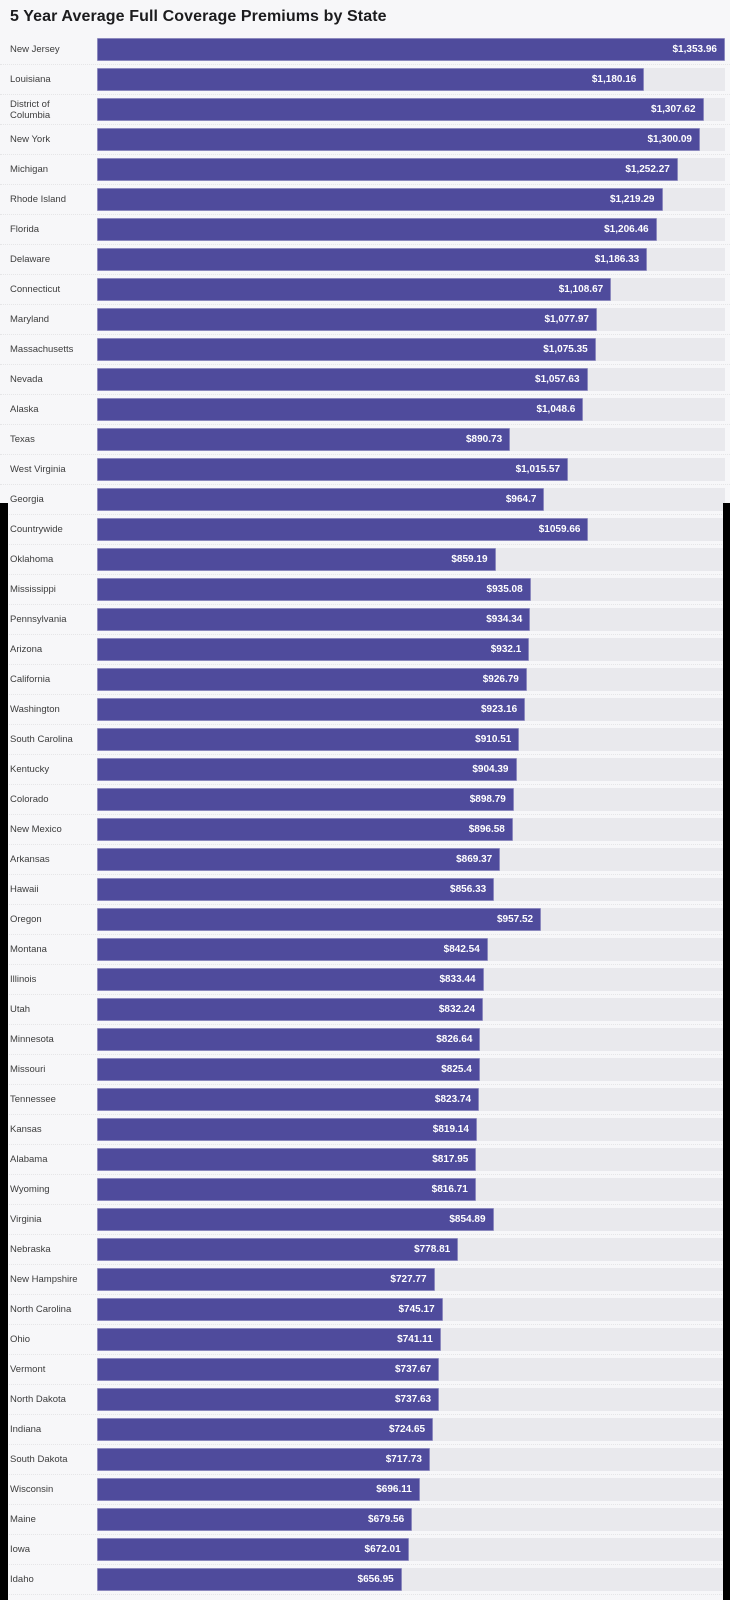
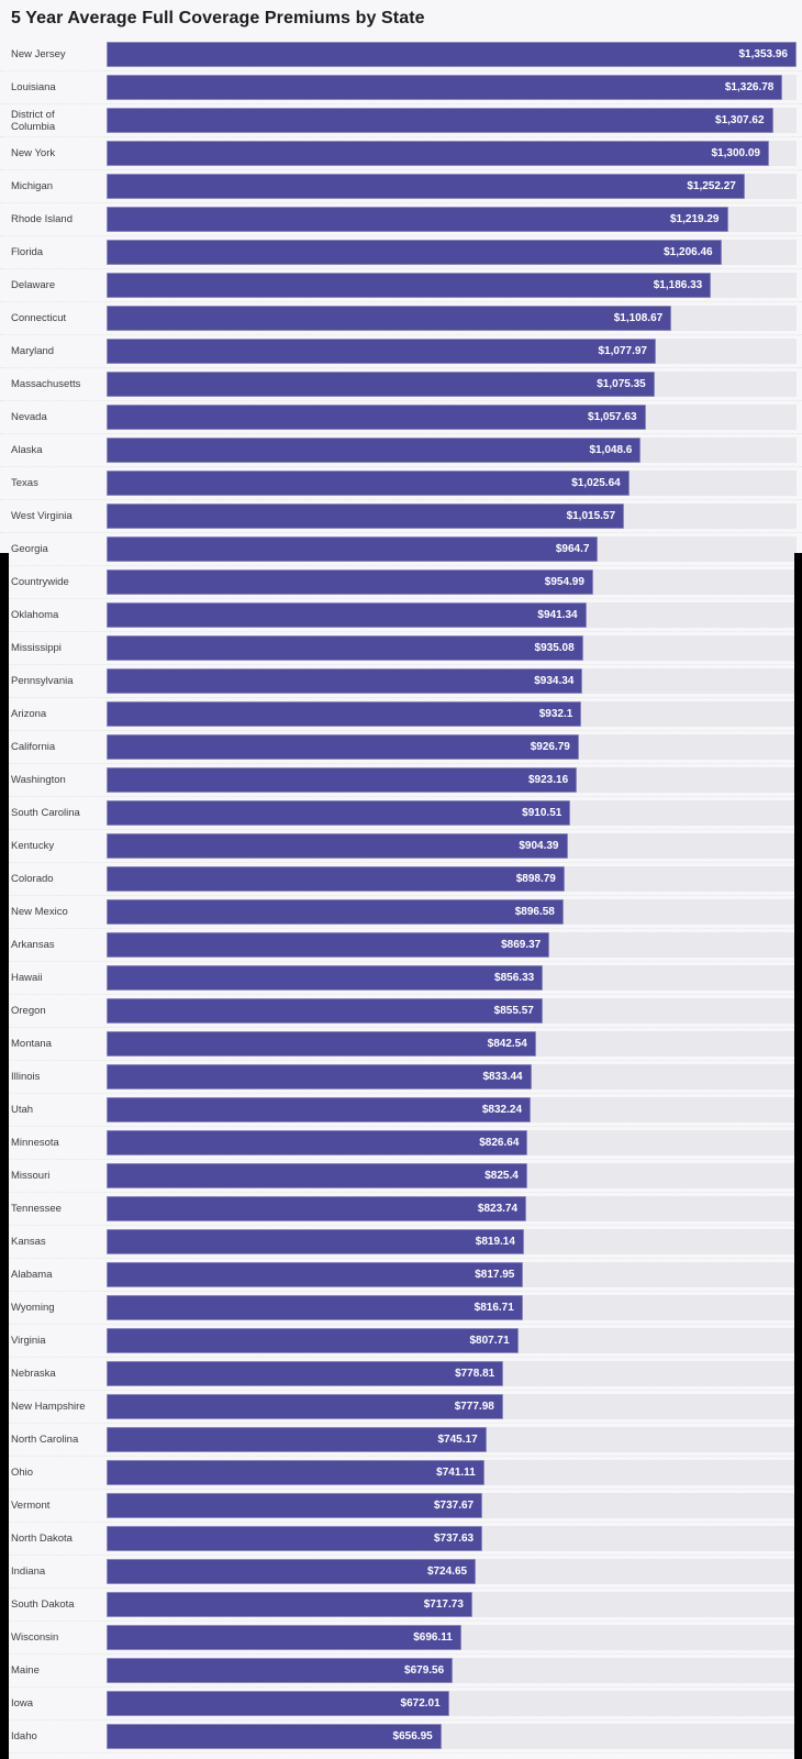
Louisiana: $1,180.16 -> $1,326.78
Texas: $890.73 -> $1,025.64
Countrywide: $1059.66 -> $954.99
Oklahoma: $859.19 -> $941.34
Oregon: $957.52 -> $855.57
Virginia: $854.89 -> $807.71
New Hampshire: $727.77 -> $777.98
